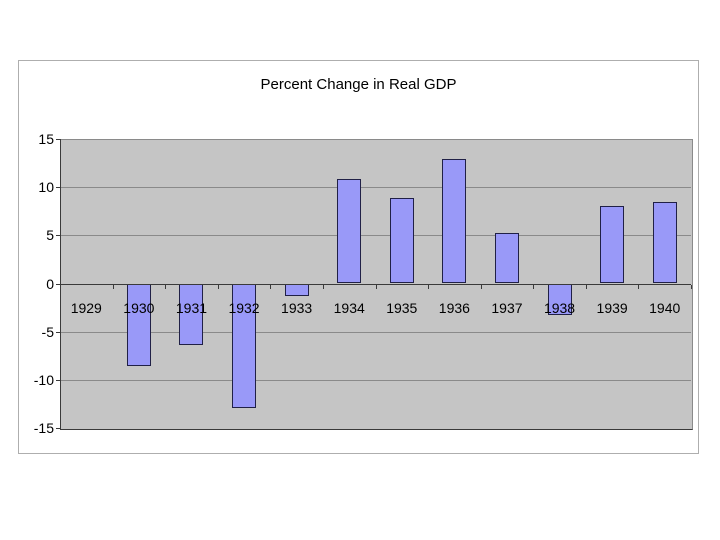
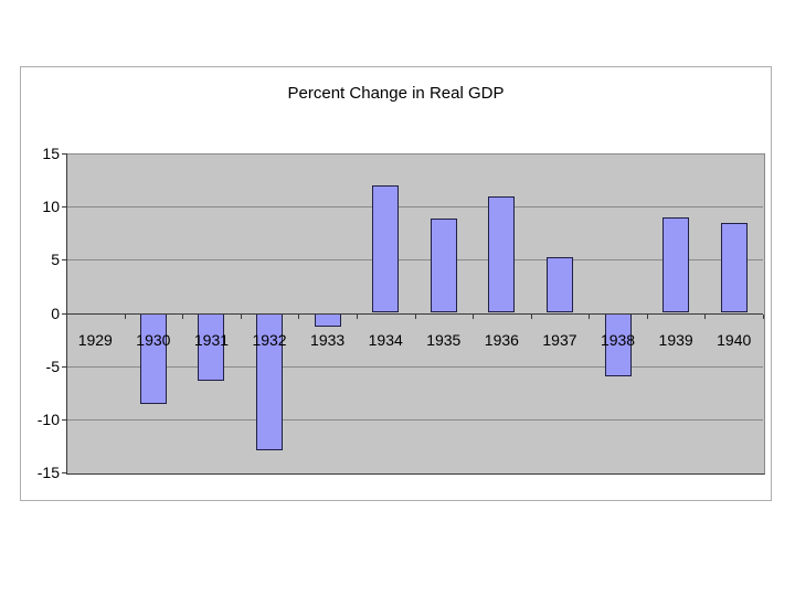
1934: 11 -> 12
1936: 13 -> 11
1938: -3 -> -6
1939: 8 -> 9
